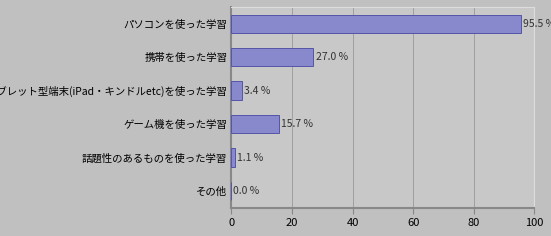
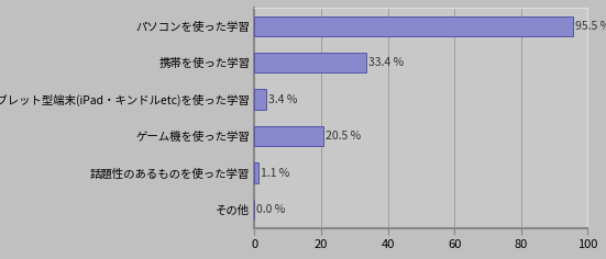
携帯を使った学習: 27.0 -> 33.4
ゲーム機を使った学習: 15.7 -> 20.5
